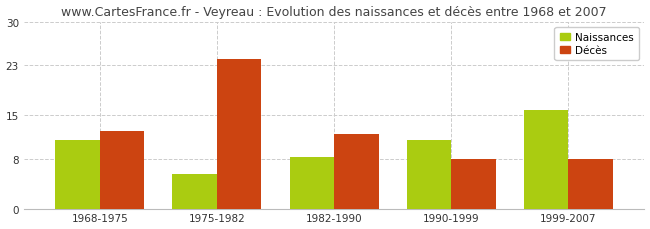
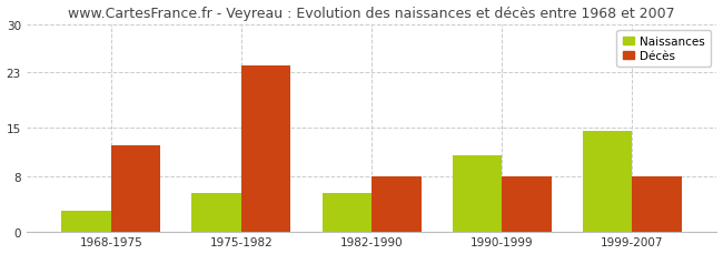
Naissances/1968-1975: 11.0 -> 3.0
Naissances/1982-1990: 8.2 -> 5.5
Décès/1982-1990: 12.0 -> 8.0
Naissances/1999-2007: 15.8 -> 14.5
